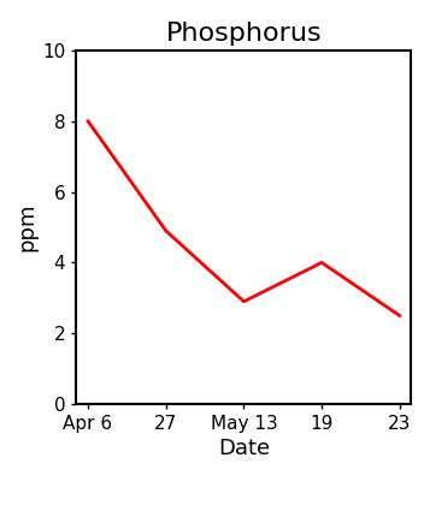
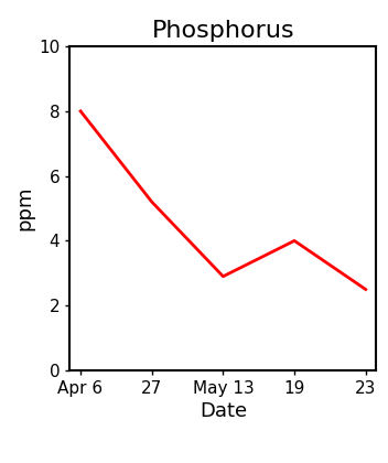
27: 4.9 -> 5.2
